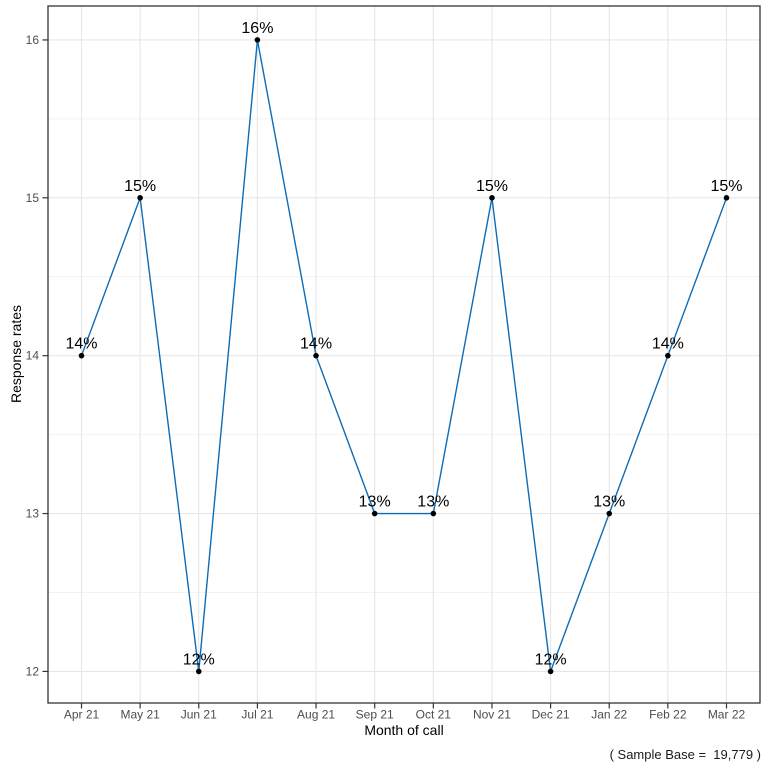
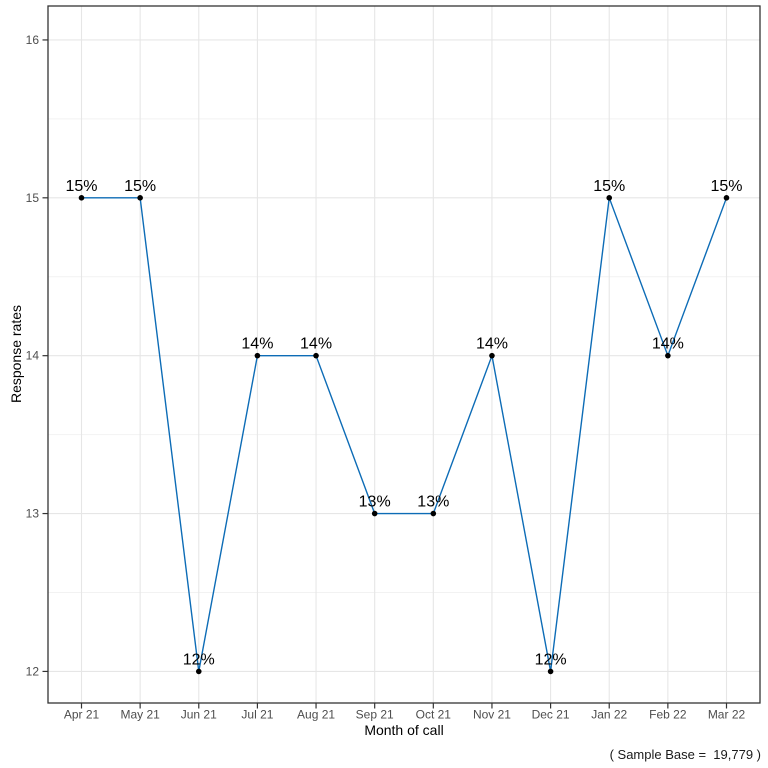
Apr 21: 14% -> 15%
Jul 21: 16% -> 14%
Nov 21: 15% -> 14%
Jan 22: 13% -> 15%
